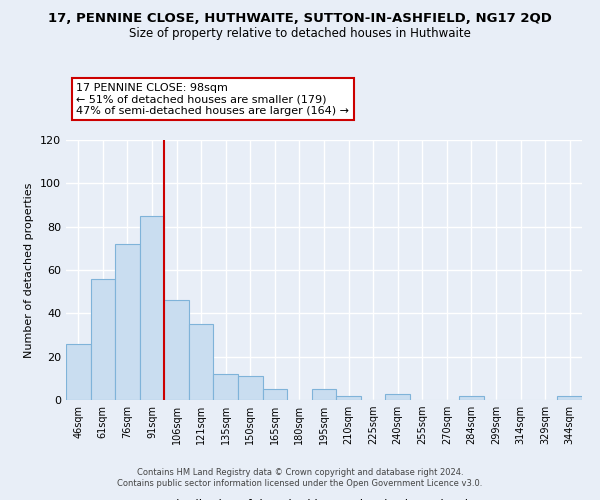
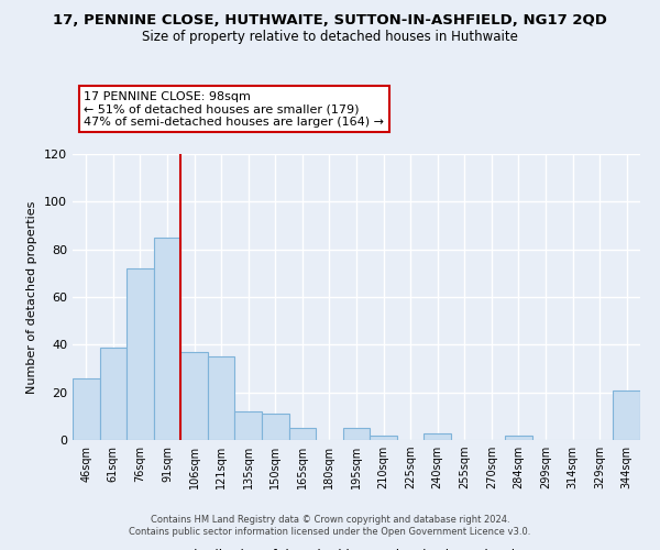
61sqm: 56 -> 39
106sqm: 46 -> 37
344sqm: 2 -> 21
